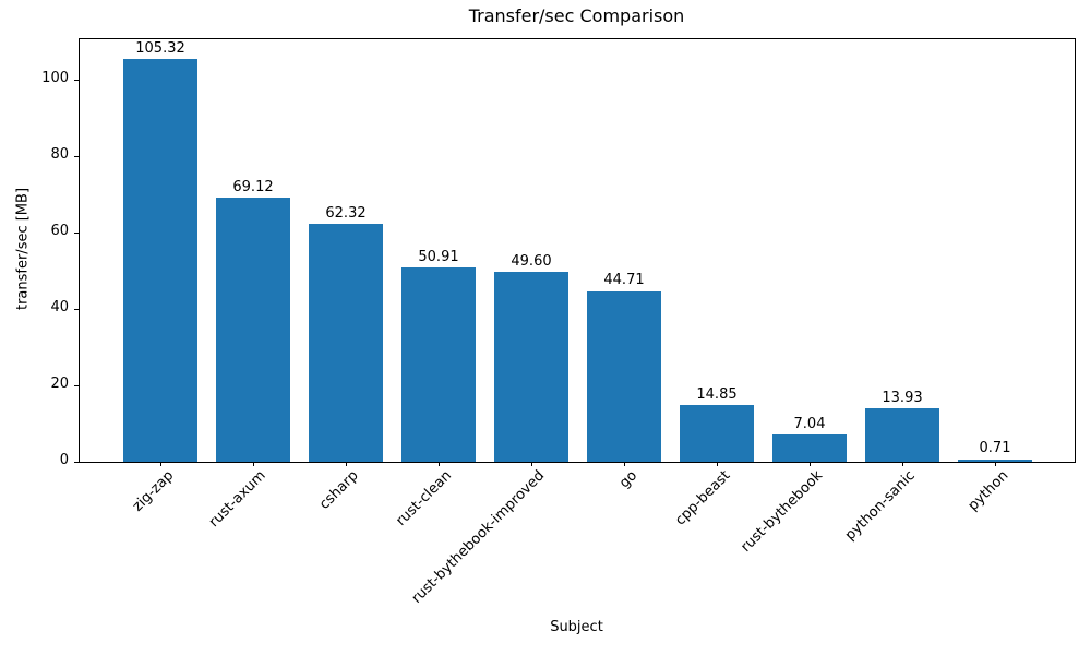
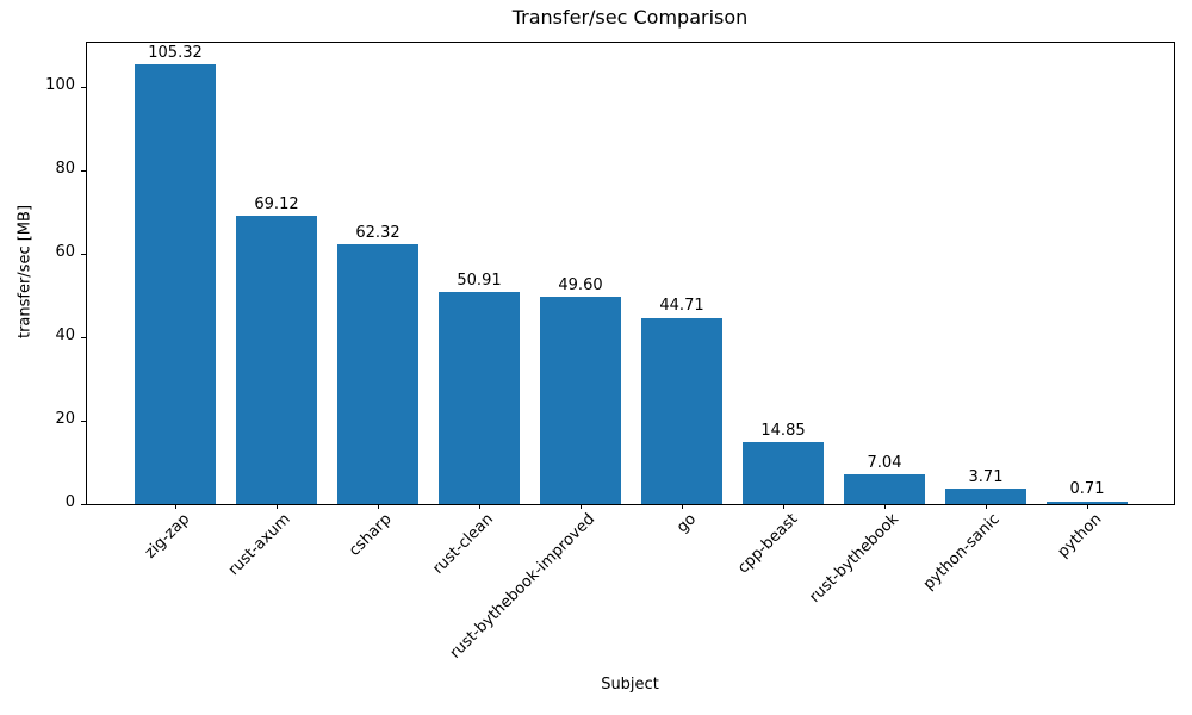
python-sanic: 13.93 -> 3.71
